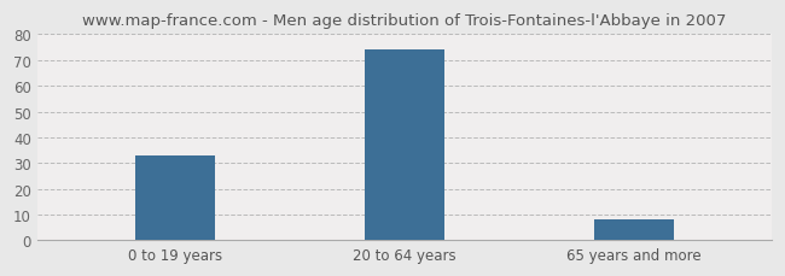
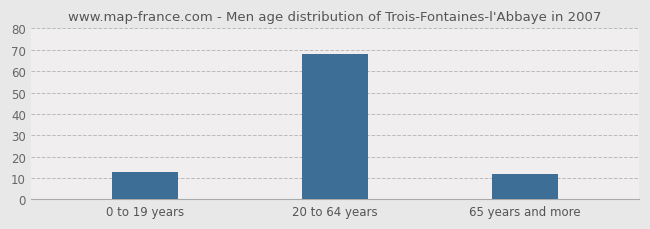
0 to 19 years: 33 -> 13
20 to 64 years: 74 -> 68
65 years and more: 8 -> 12
